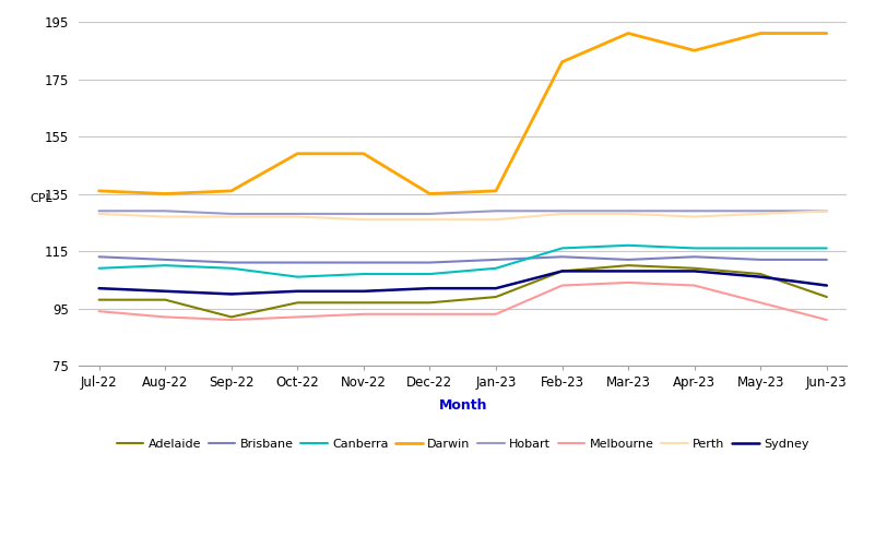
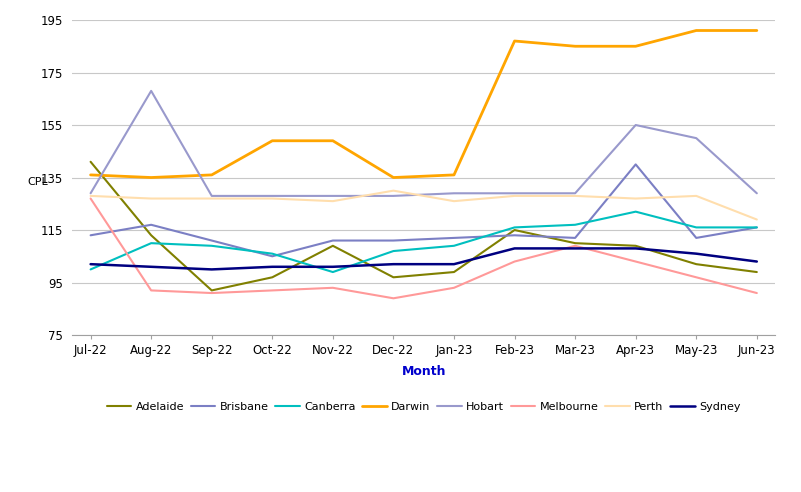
Adelaide/Jul-22: 98 -> 141
Canberra/Jul-22: 109 -> 100
Melbourne/Jul-22: 94 -> 127
Adelaide/Aug-22: 98 -> 113
Brisbane/Aug-22: 112 -> 117
Hobart/Aug-22: 129 -> 168
Brisbane/Oct-22: 111 -> 105
Adelaide/Nov-22: 97 -> 109
Canberra/Nov-22: 107 -> 99
Melbourne/Dec-22: 93 -> 89
Perth/Dec-22: 126 -> 130
Adelaide/Feb-23: 108 -> 115
Darwin/Feb-23: 181 -> 187
Darwin/Mar-23: 191 -> 185
Melbourne/Mar-23: 104 -> 109
Brisbane/Apr-23: 113 -> 140
Canberra/Apr-23: 116 -> 122
Hobart/Apr-23: 129 -> 155
Adelaide/May-23: 107 -> 102
Hobart/May-23: 129 -> 150
Brisbane/Jun-23: 112 -> 116
Perth/Jun-23: 129 -> 119
